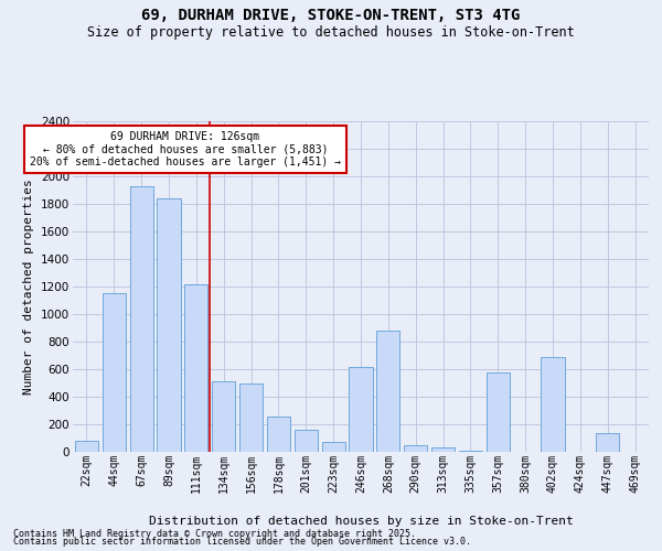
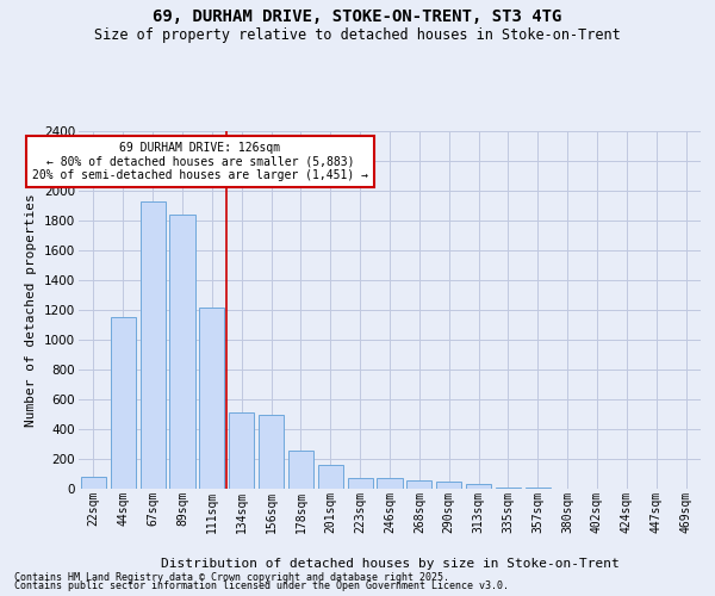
246sqm: 620 -> 80
268sqm: 880 -> 60
357sqm: 580 -> 0
402sqm: 690 -> 0
447sqm: 140 -> 0
